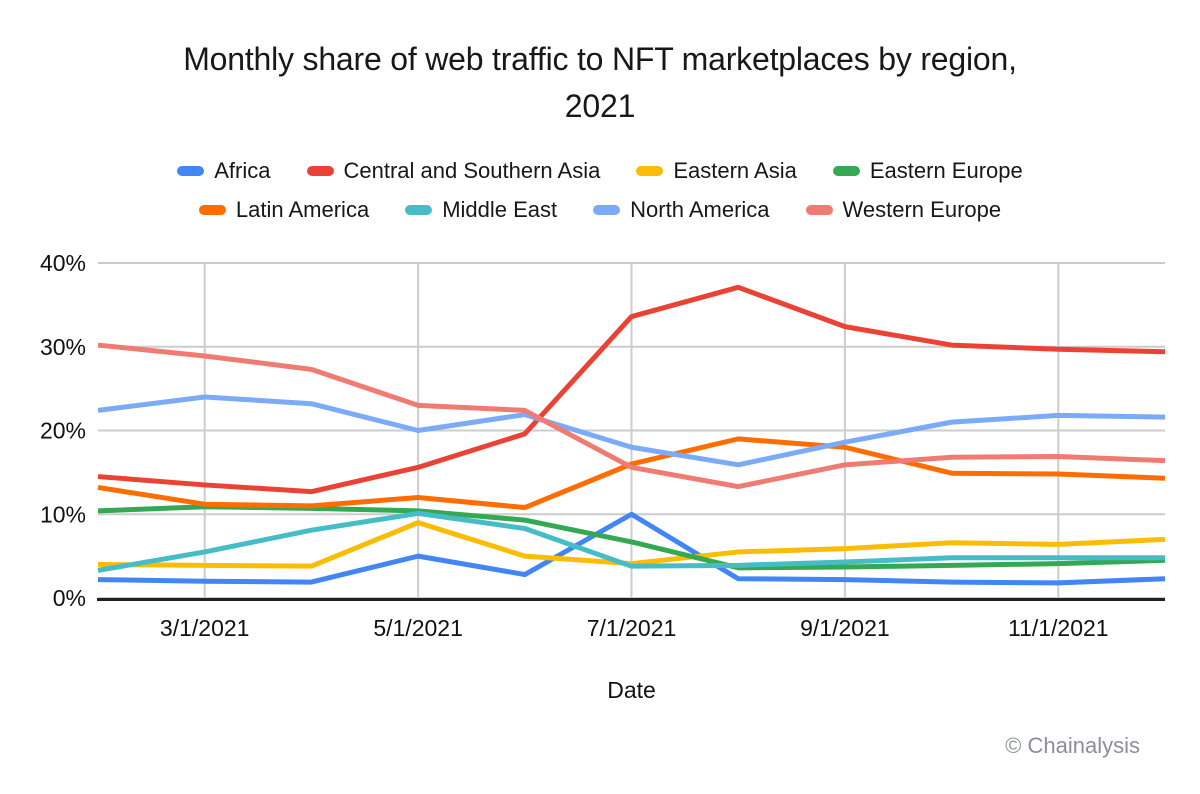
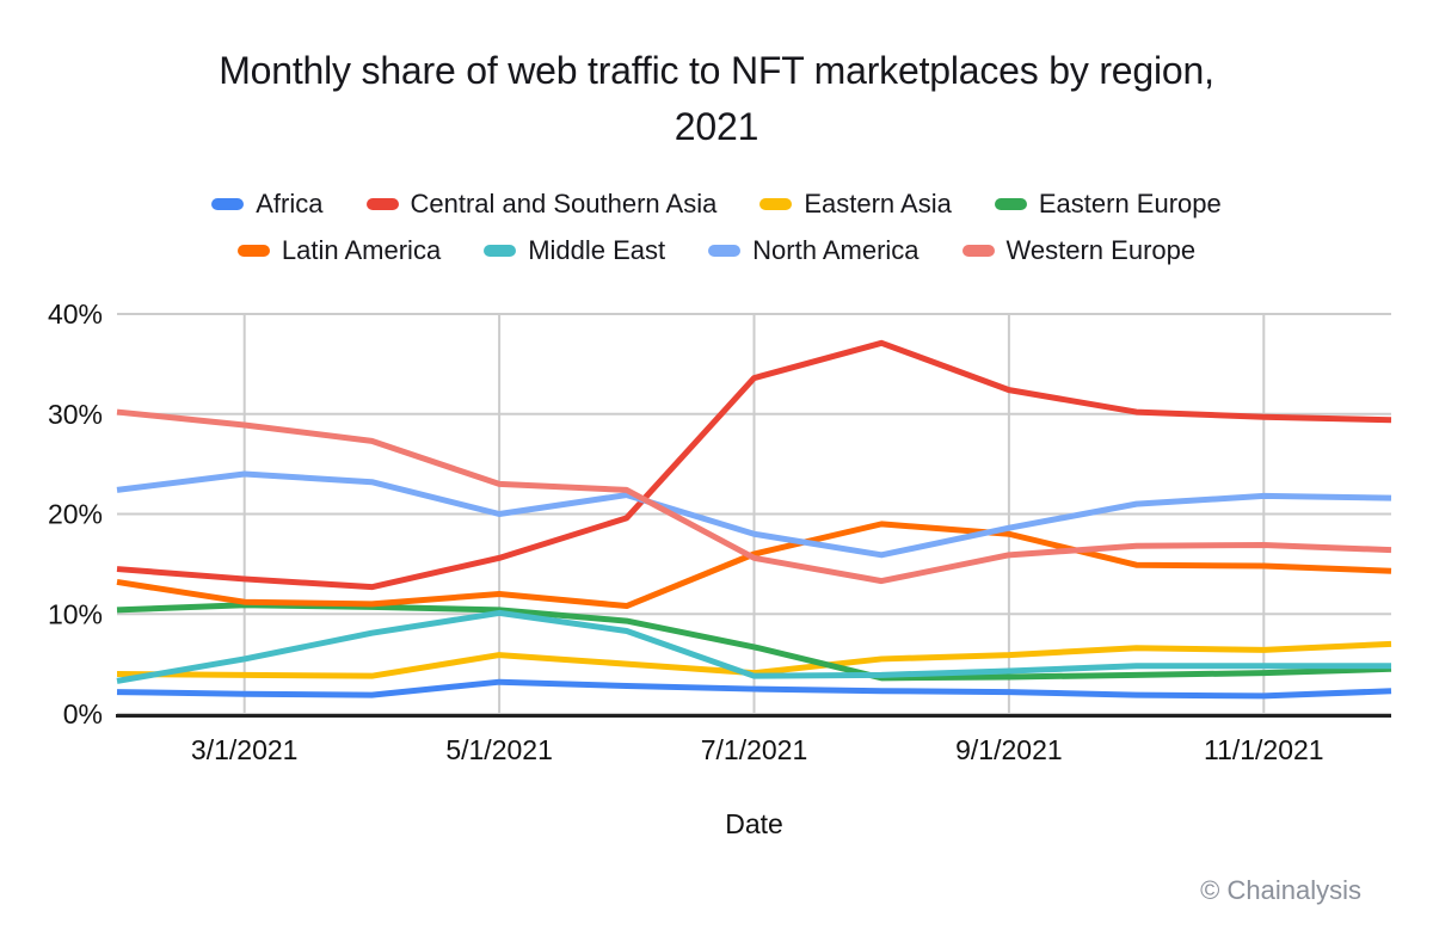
Africa/5/1/2021: 5% -> 3%
Eastern Asia/5/1/2021: 9% -> 6%
Africa/7/1/2021: 10% -> 2%
